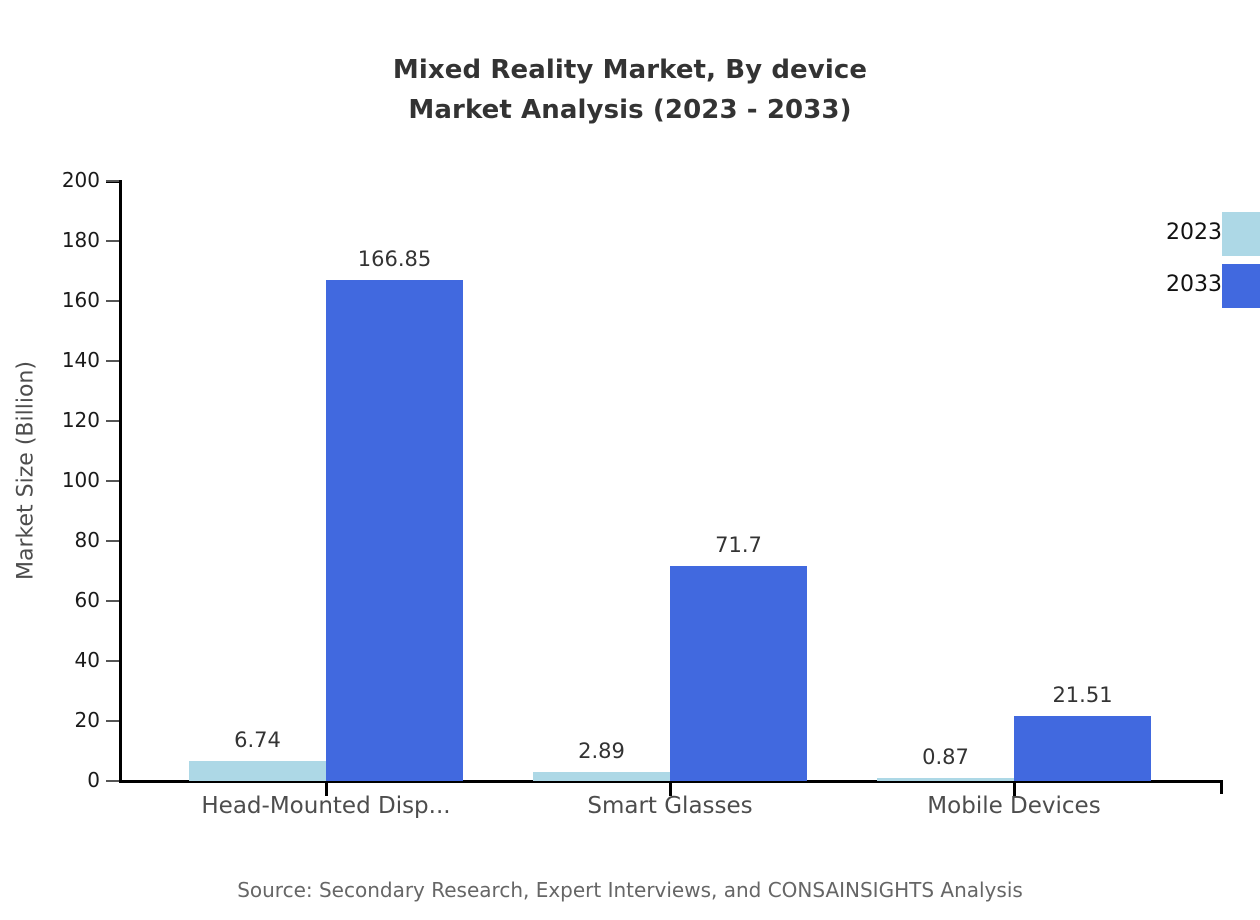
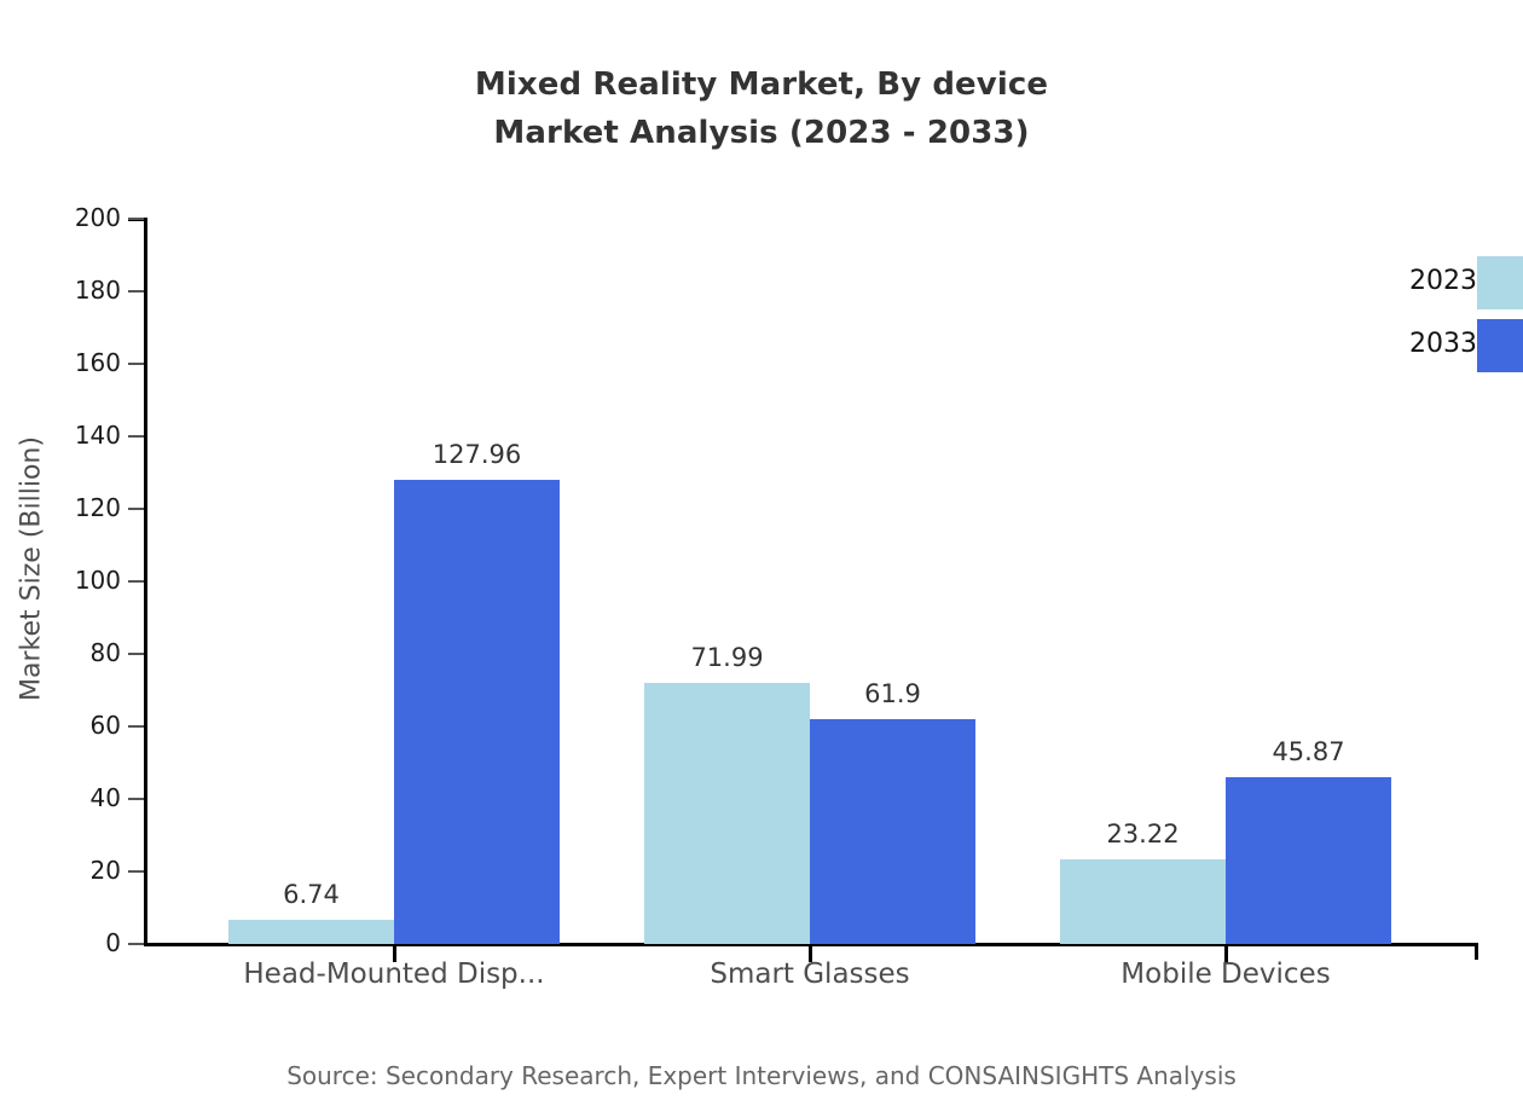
2033/Head-Mounted Disp...: 166.85 -> 127.96
2023/Smart Glasses: 2.89 -> 71.99
2033/Smart Glasses: 71.7 -> 61.9
2023/Mobile Devices: 0.87 -> 23.22
2033/Mobile Devices: 21.51 -> 45.87
